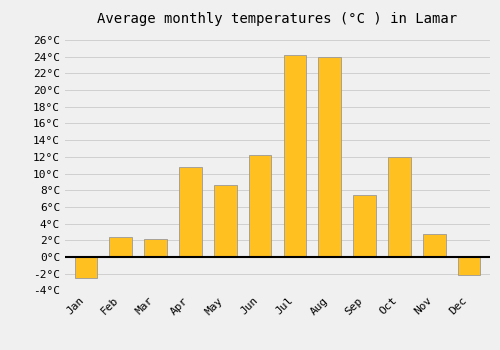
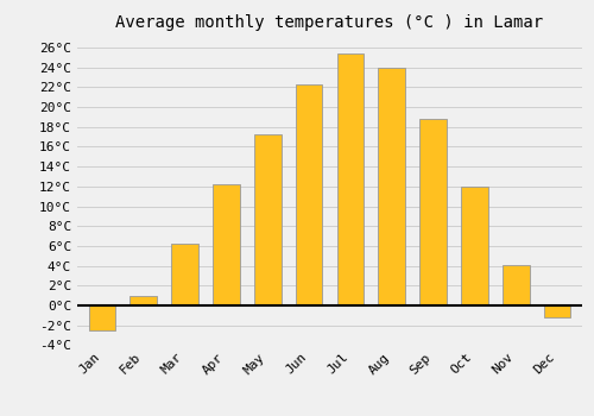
Feb: 2.4°C -> 1.0°C
Mar: 2.2°C -> 6.2°C
Apr: 10.8°C -> 12.2°C
May: 8.6°C -> 17.2°C
Jun: 12.2°C -> 22.3°C
Jul: 24.2°C -> 25.4°C
Sep: 7.4°C -> 18.8°C
Nov: 2.8°C -> 4.1°C
Dec: -2.2°C -> -1.2°C
